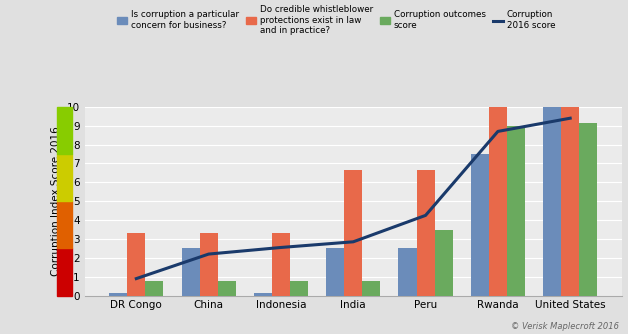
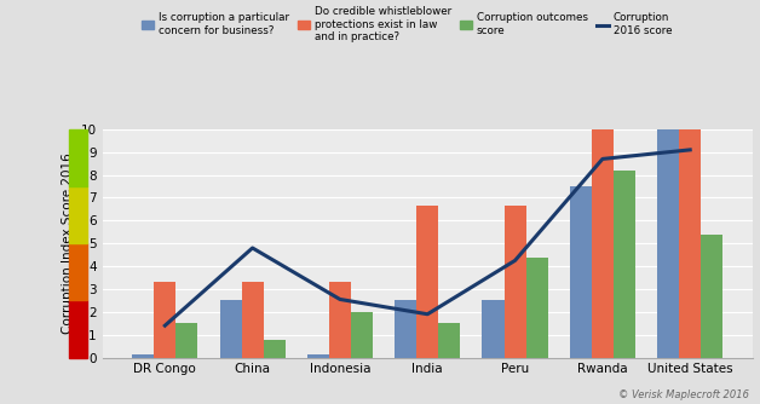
Corruption 2016 score/DR Congo: 0.9 -> 1.4
Corruption outcomes score/DR Congo: 0.8 -> 1.5
Corruption 2016 score/China: 2.2 -> 4.8
Corruption outcomes score/Indonesia: 0.8 -> 2.0
Corruption 2016 score/India: 2.9 -> 1.9
Corruption outcomes score/India: 0.8 -> 1.5
Corruption outcomes score/Peru: 3.5 -> 4.4
Corruption outcomes score/Rwanda: 9.0 -> 8.2
Corruption 2016 score/United States: 9.4 -> 9.1
Corruption outcomes score/United States: 9.2 -> 5.4
